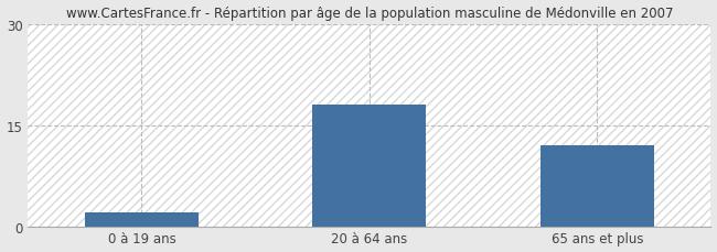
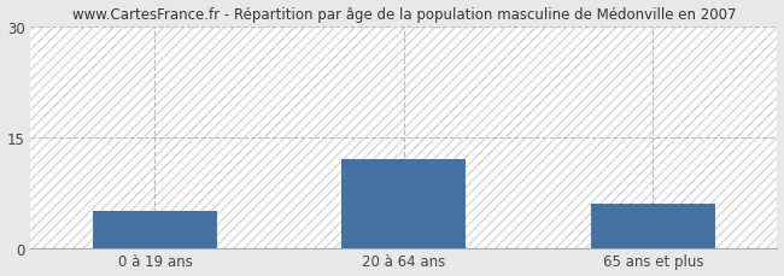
0 à 19 ans: 2 -> 5
20 à 64 ans: 18 -> 12
65 ans et plus: 12 -> 6
